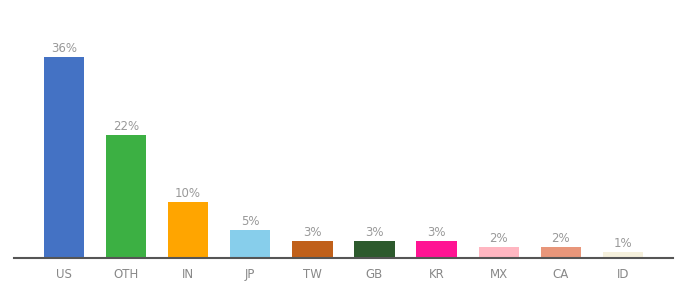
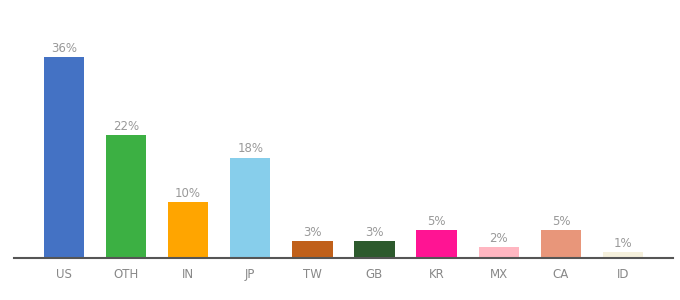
JP: 5% -> 18%
KR: 3% -> 5%
CA: 2% -> 5%
